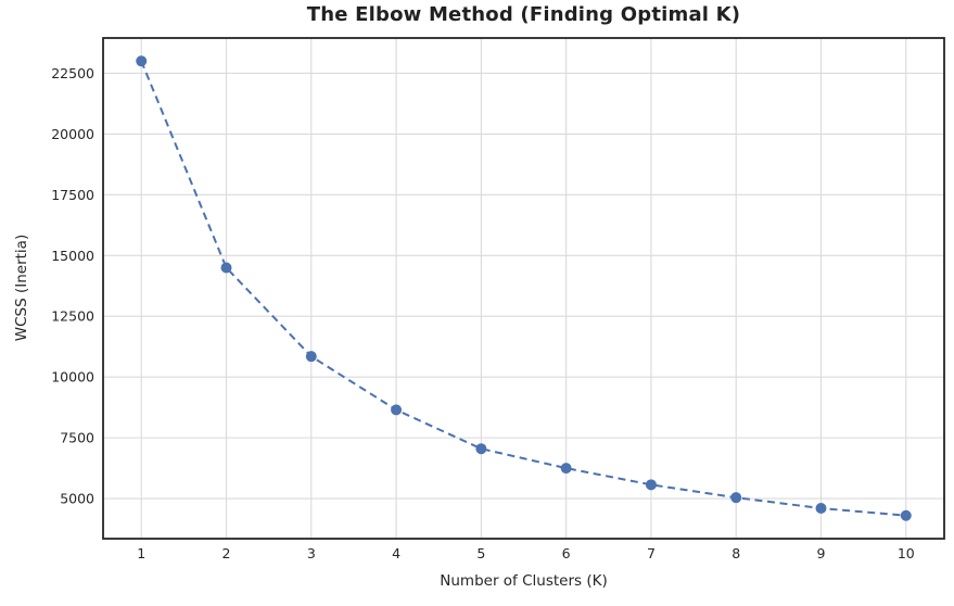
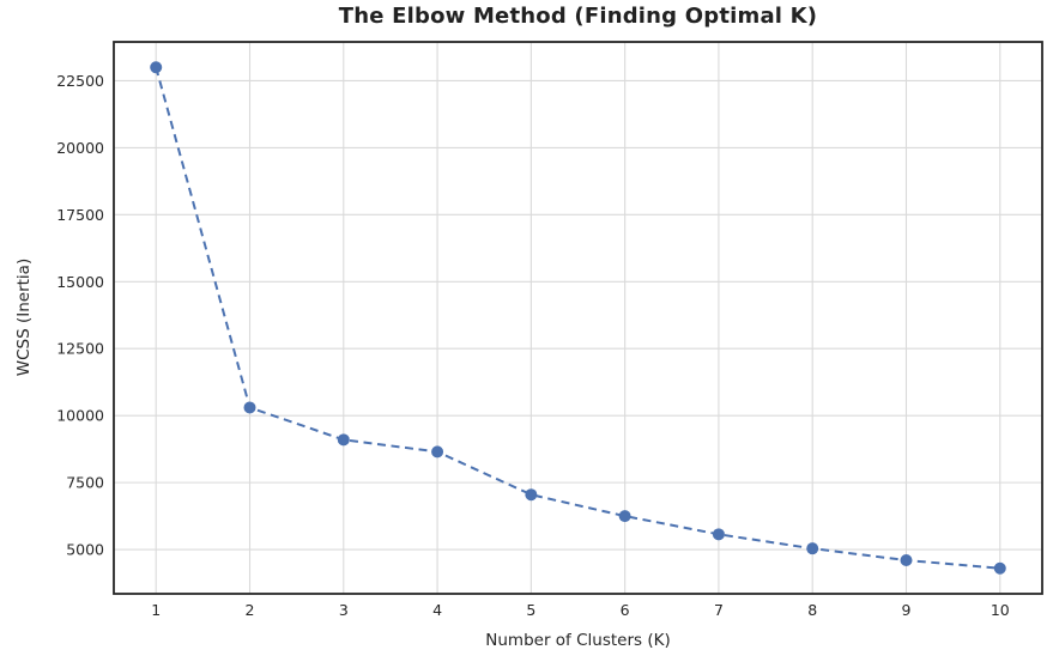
2: 14500 -> 10300
3: 10800 -> 9100
